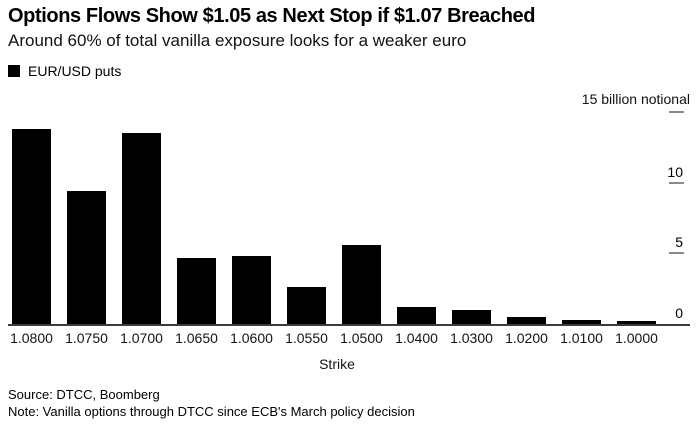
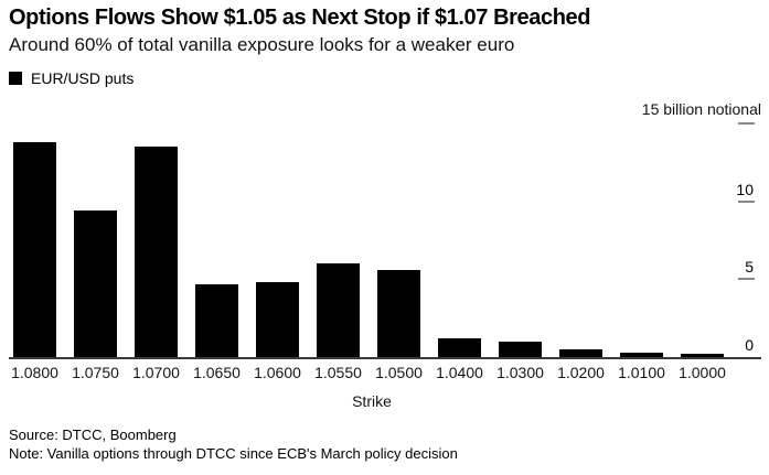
1.0550: 2.6 -> 6.0
